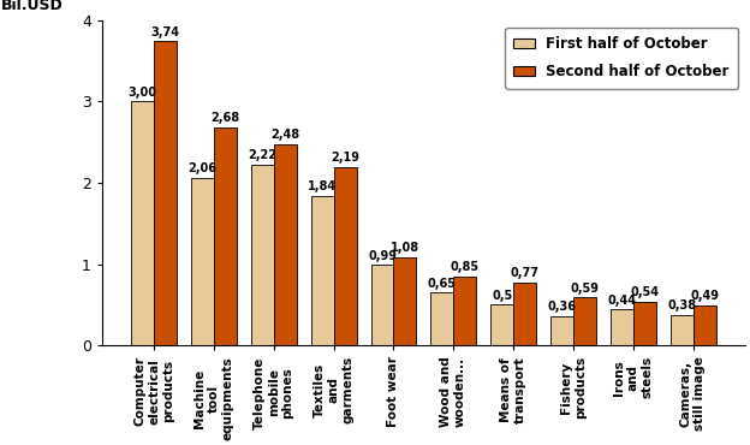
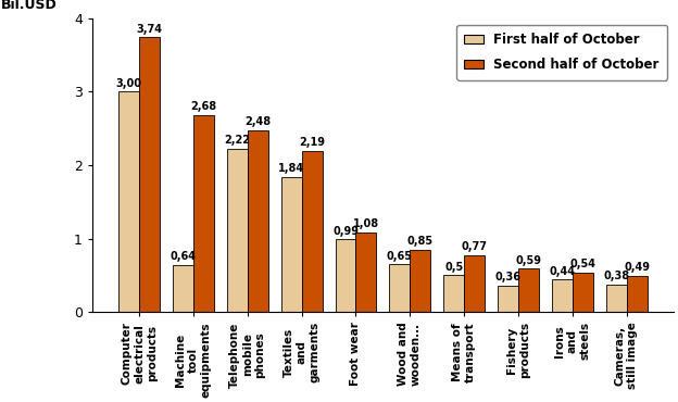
First half of October/Machine tool equipments: 2,06 -> 0,64
